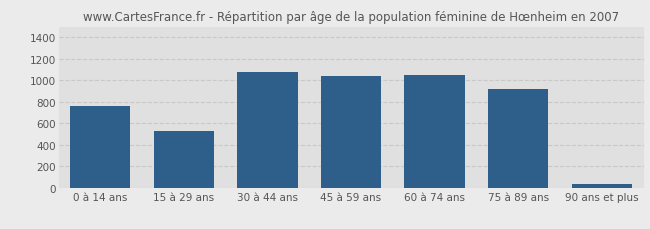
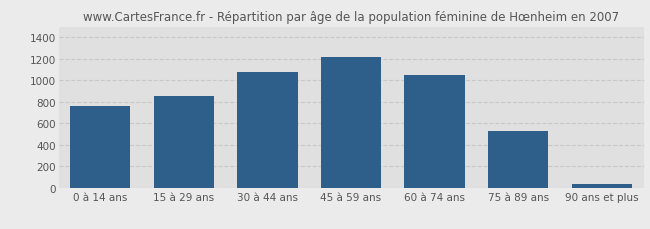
15 à 29 ans: 530 -> 860
45 à 59 ans: 1040 -> 1220
75 à 89 ans: 920 -> 520
